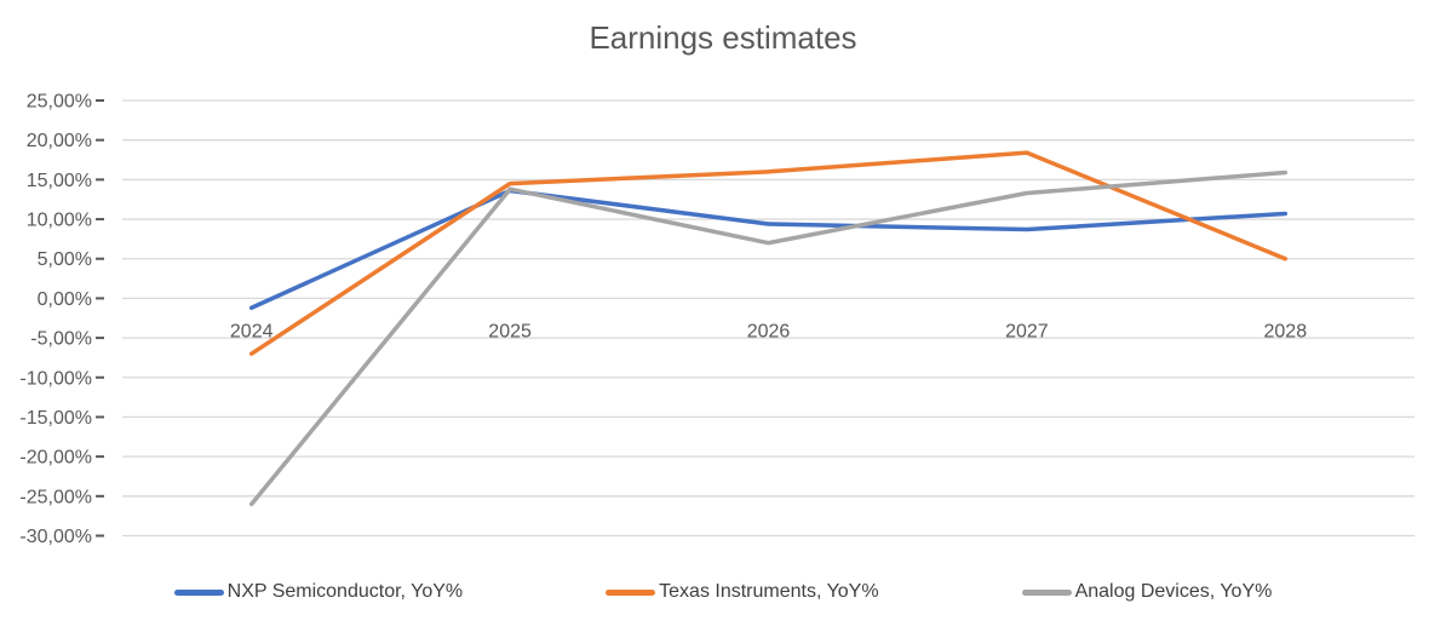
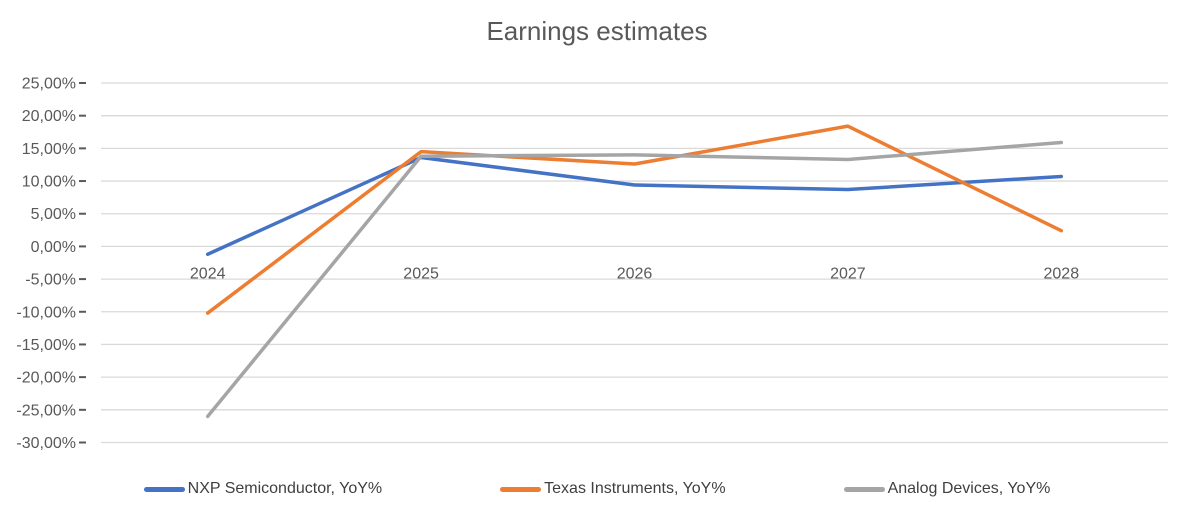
Texas Instruments, YoY%/2024: -7% -> -10%
Texas Instruments, YoY%/2026: 16% -> 13%
Analog Devices, YoY%/2026: 7% -> 14%
Texas Instruments, YoY%/2028: 5% -> 2%
